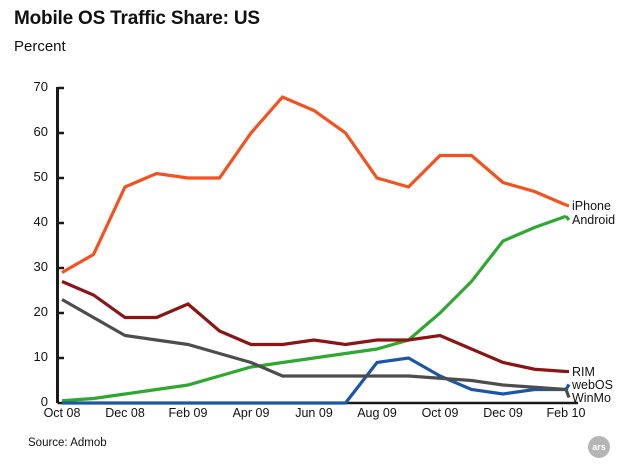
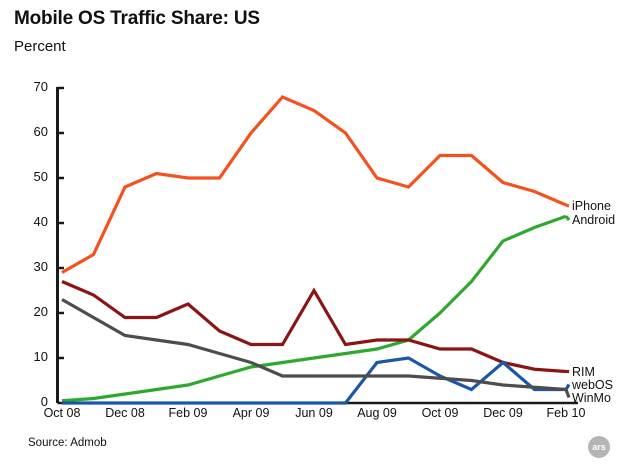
RIM/Jun 09: 14 -> 25
RIM/Oct 09: 15 -> 12
webOS/Dec 09: 2 -> 9
